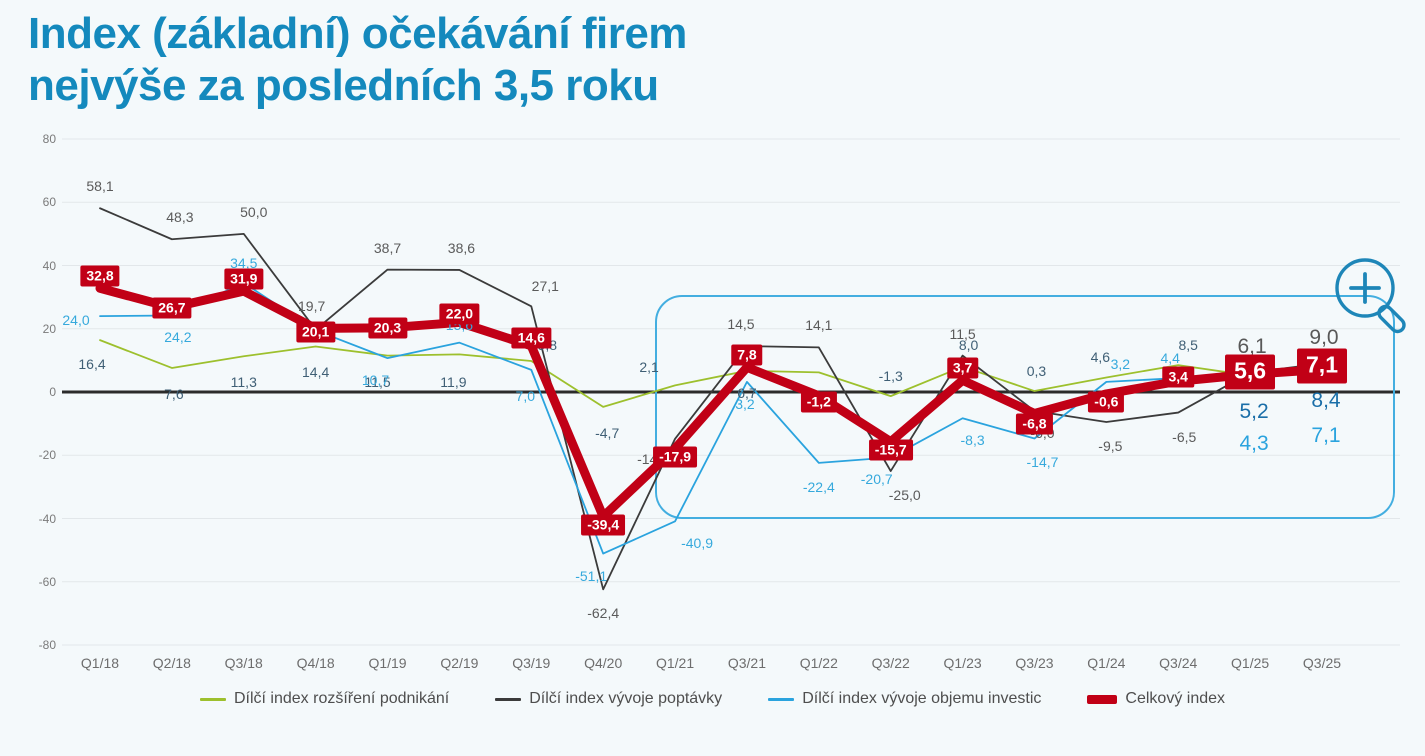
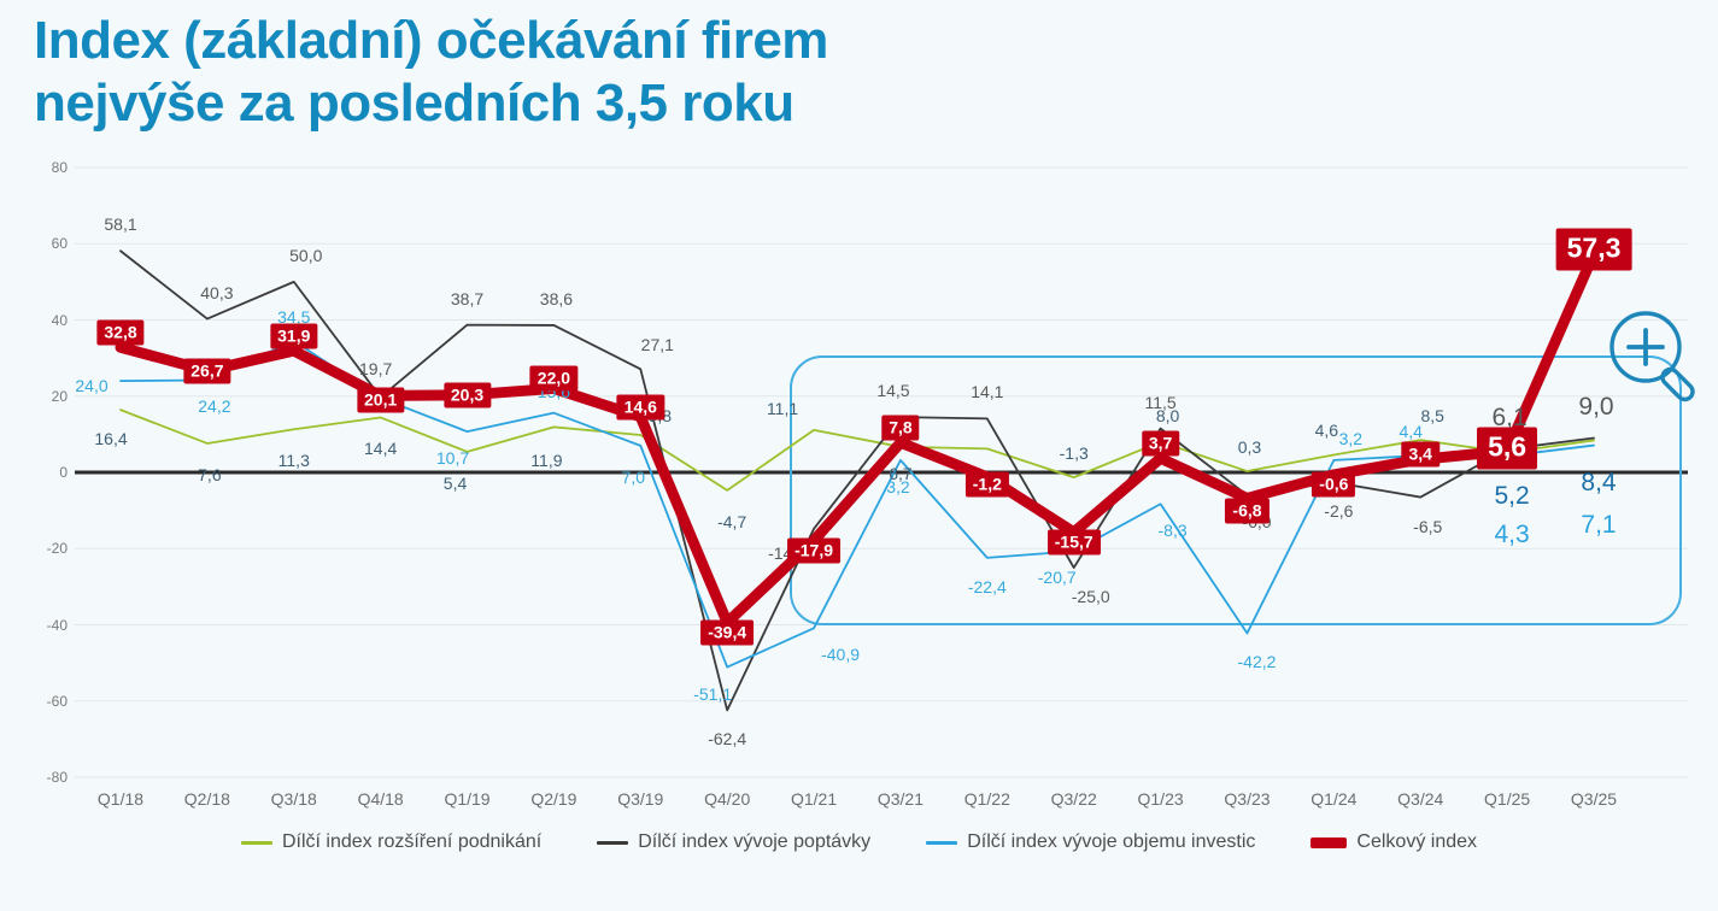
Dílčí index vývoje poptávky/Q2/18: 48,3 -> 40,3
Dílčí index rozšíření podnikání/Q1/19: 11,5 -> 5,4
Dílčí index rozšíření podnikání/Q1/21: 2,1 -> 11,1
Dílčí index vývoje objemu investic/Q3/23: -14,7 -> -42,2
Dílčí index vývoje poptávky/Q1/24: -9,5 -> -2,6
Celkový index/Q3/25: 7,1 -> 57,3
